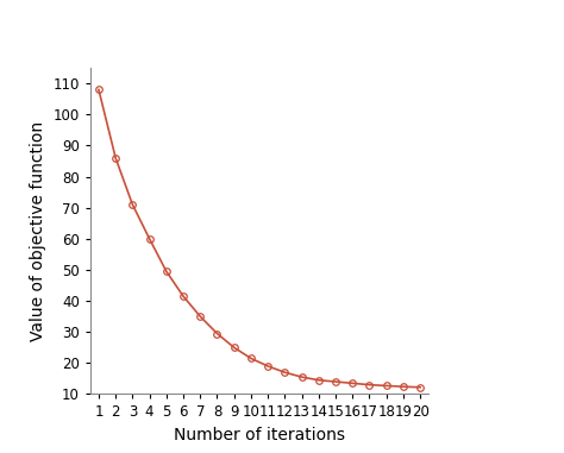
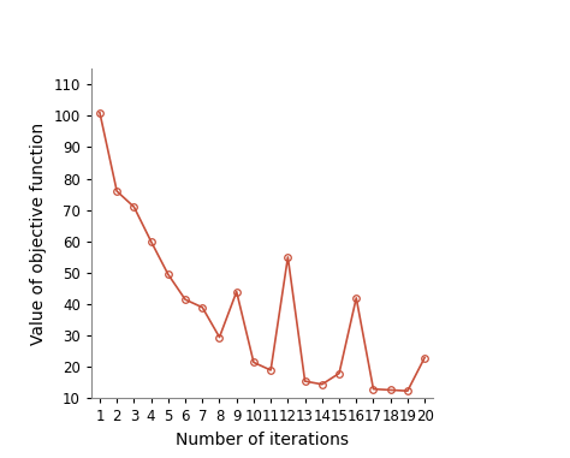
1: 108.0 -> 101.0
2: 86.0 -> 76.0
7: 35.0 -> 39.0
9: 25.0 -> 44.0
12: 17.0 -> 55.0
15: 14.0 -> 18.0
16: 13.5 -> 42.0
20: 12.2 -> 23.0
